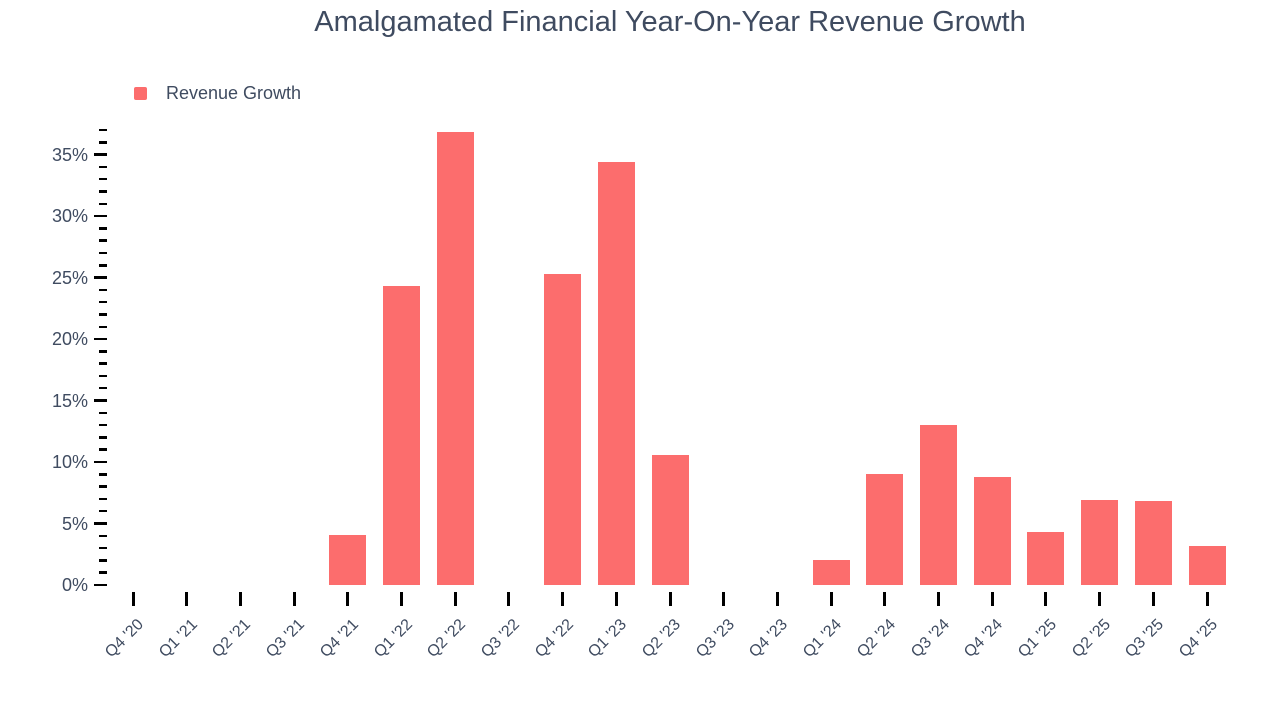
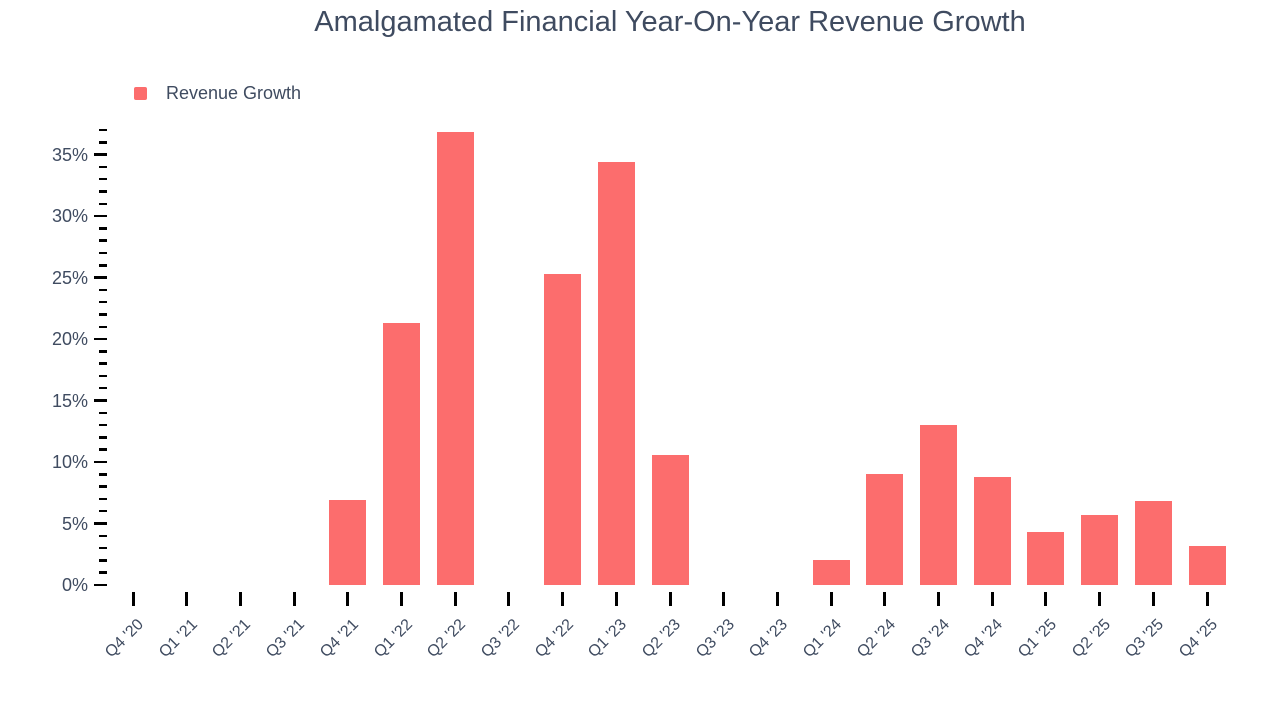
Q4 '21: 4.1% -> 6.9%
Q1 '22: 24.3% -> 21.3%
Q2 '25: 6.9% -> 5.7%
